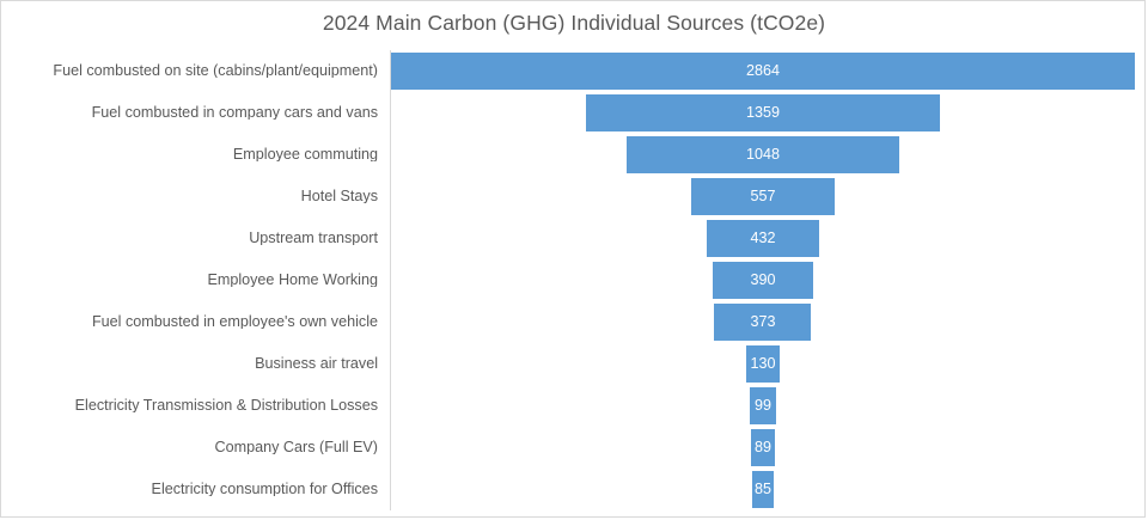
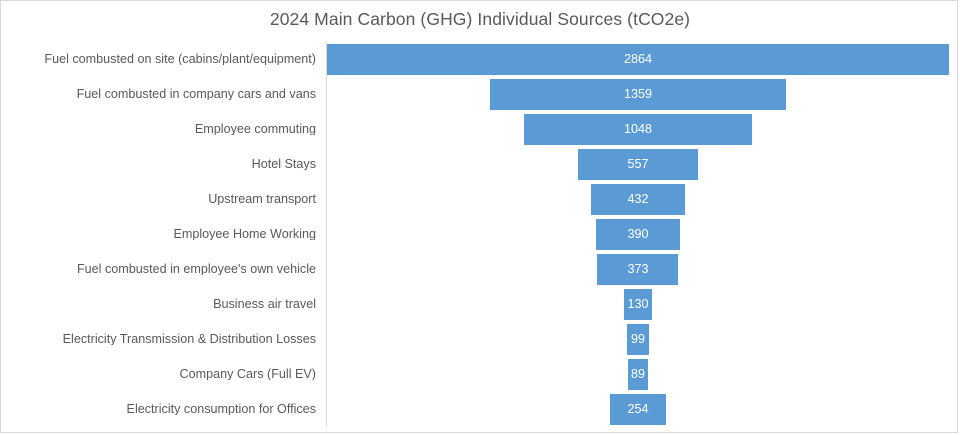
Electricity consumption for Offices: 85 -> 254
